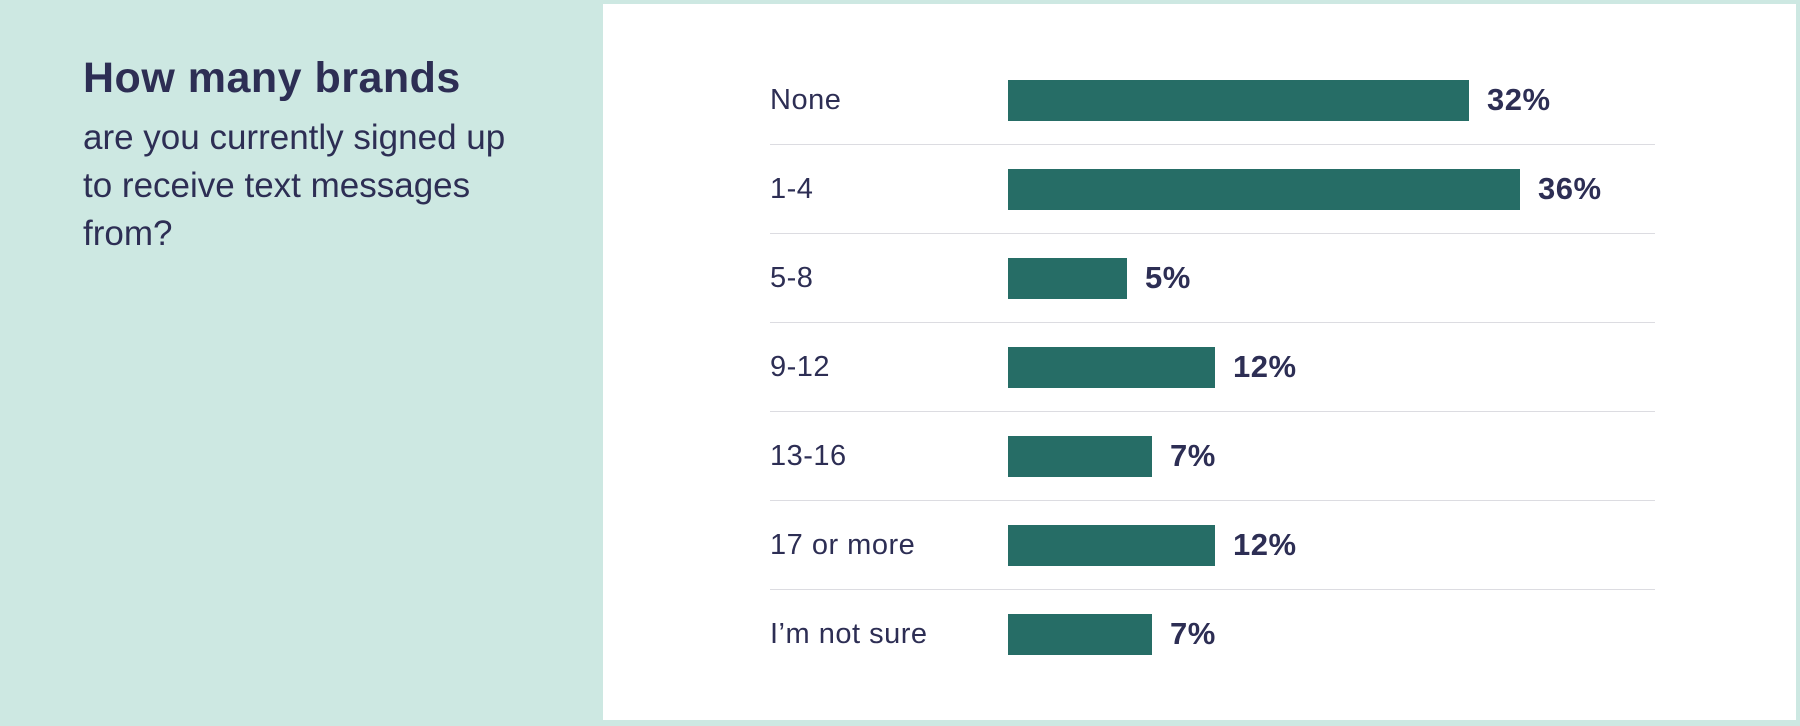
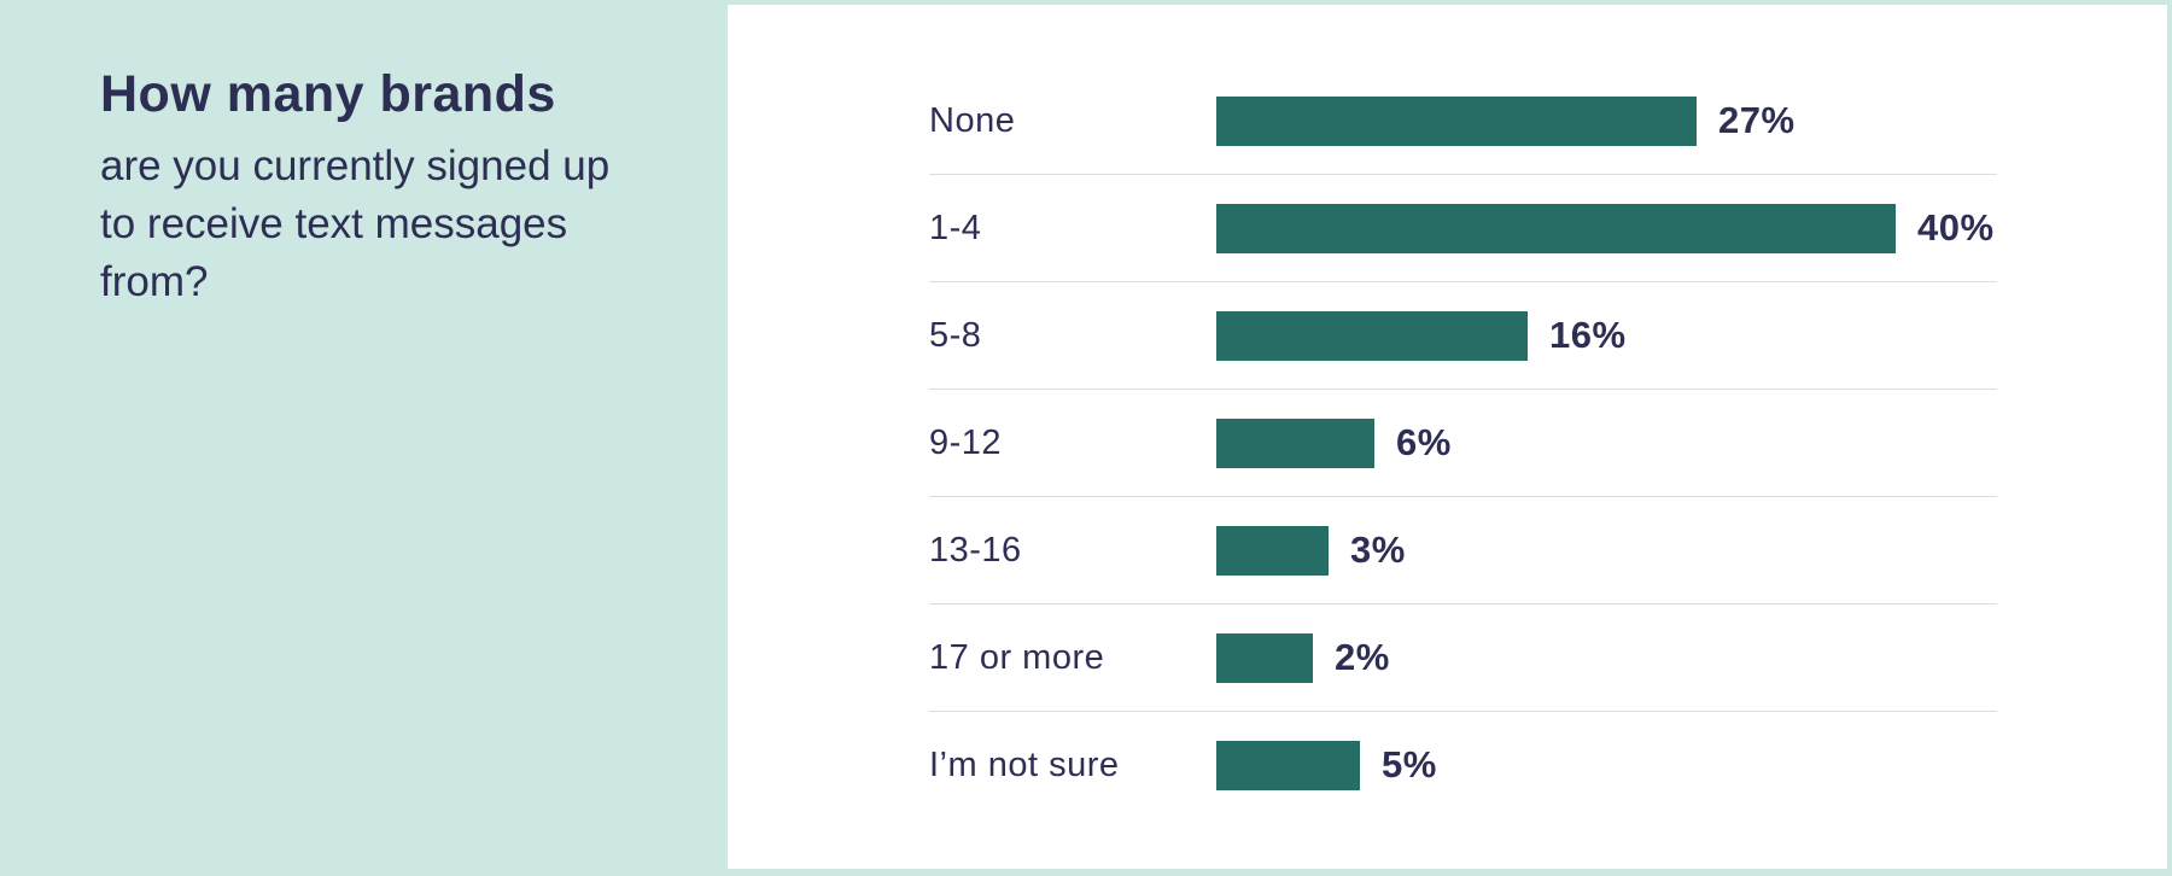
None: 32% -> 27%
1-4: 36% -> 40%
5-8: 5% -> 16%
9-12: 12% -> 6%
13-16: 7% -> 3%
17 or more: 12% -> 2%
I’m not sure: 7% -> 5%
